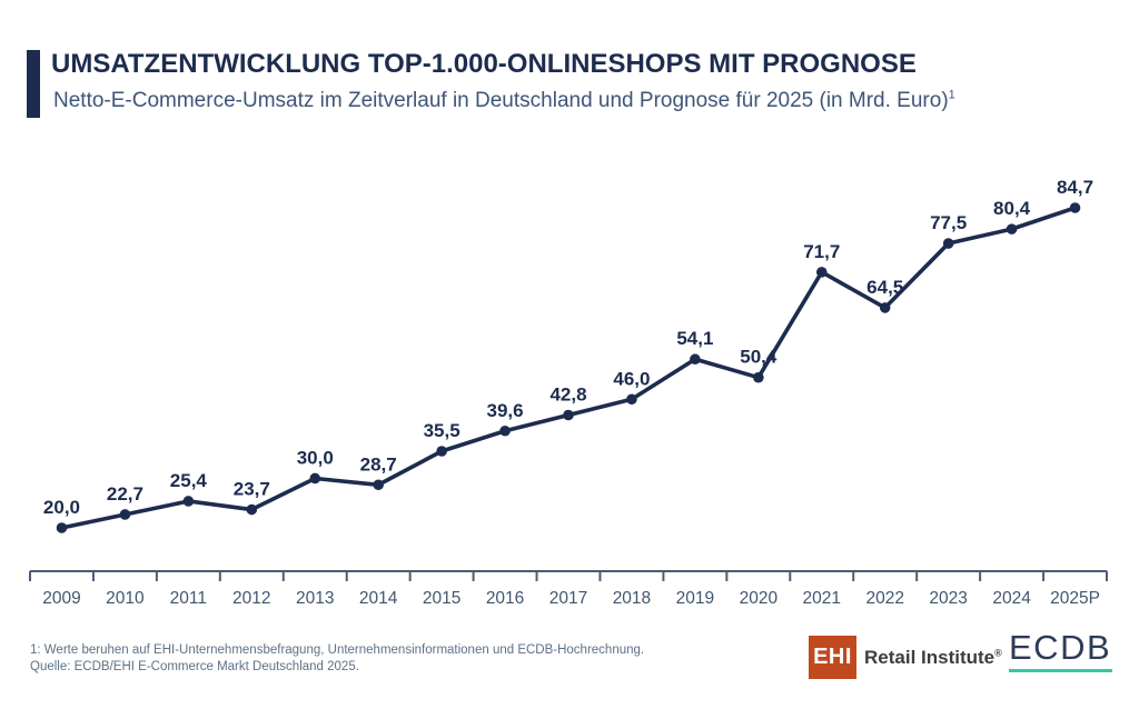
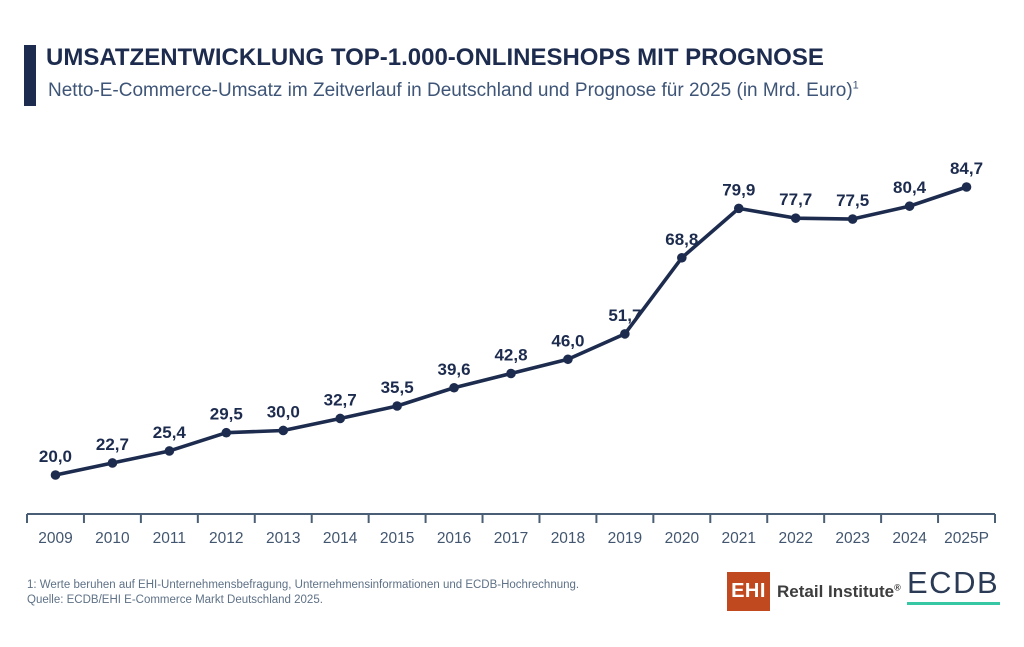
2012: 23,7 -> 29,5
2014: 28,7 -> 32,7
2019: 54,1 -> 51,7
2020: 50,4 -> 68,8
2021: 71,7 -> 79,9
2022: 64,5 -> 77,7
